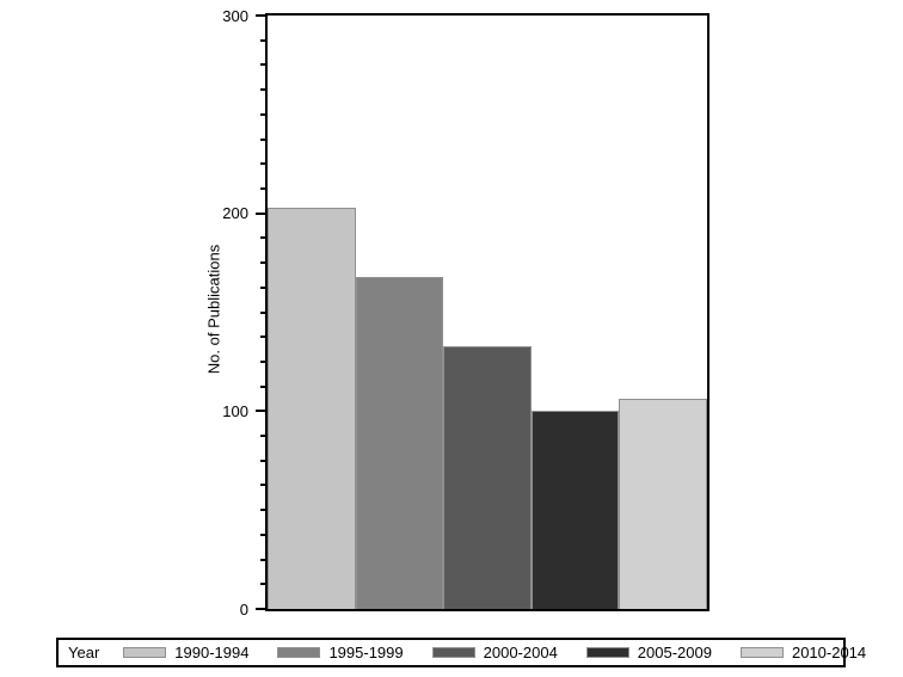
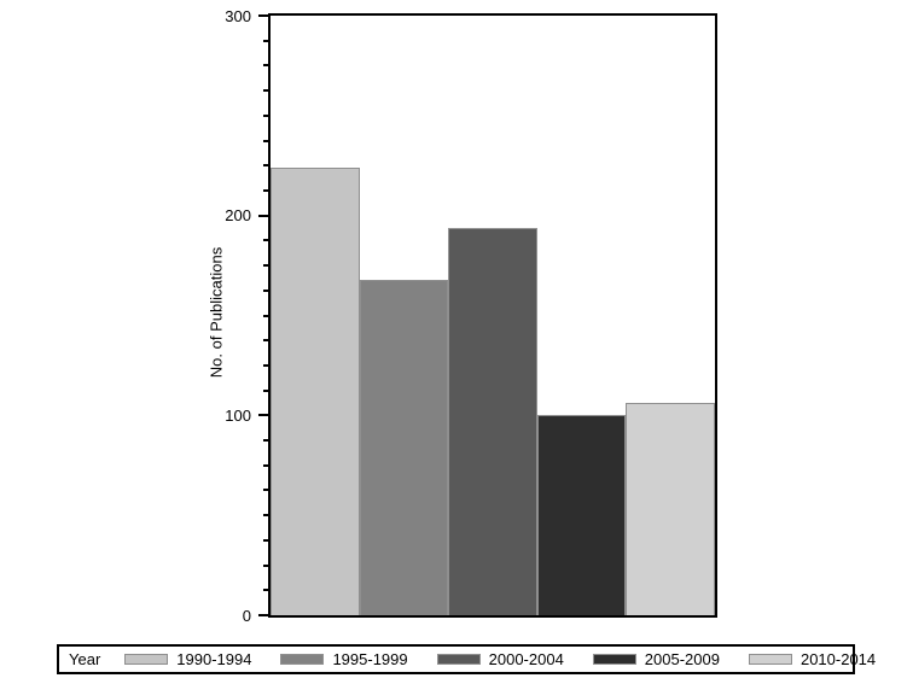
1990-1994: 203 -> 224
2000-2004: 133 -> 194
